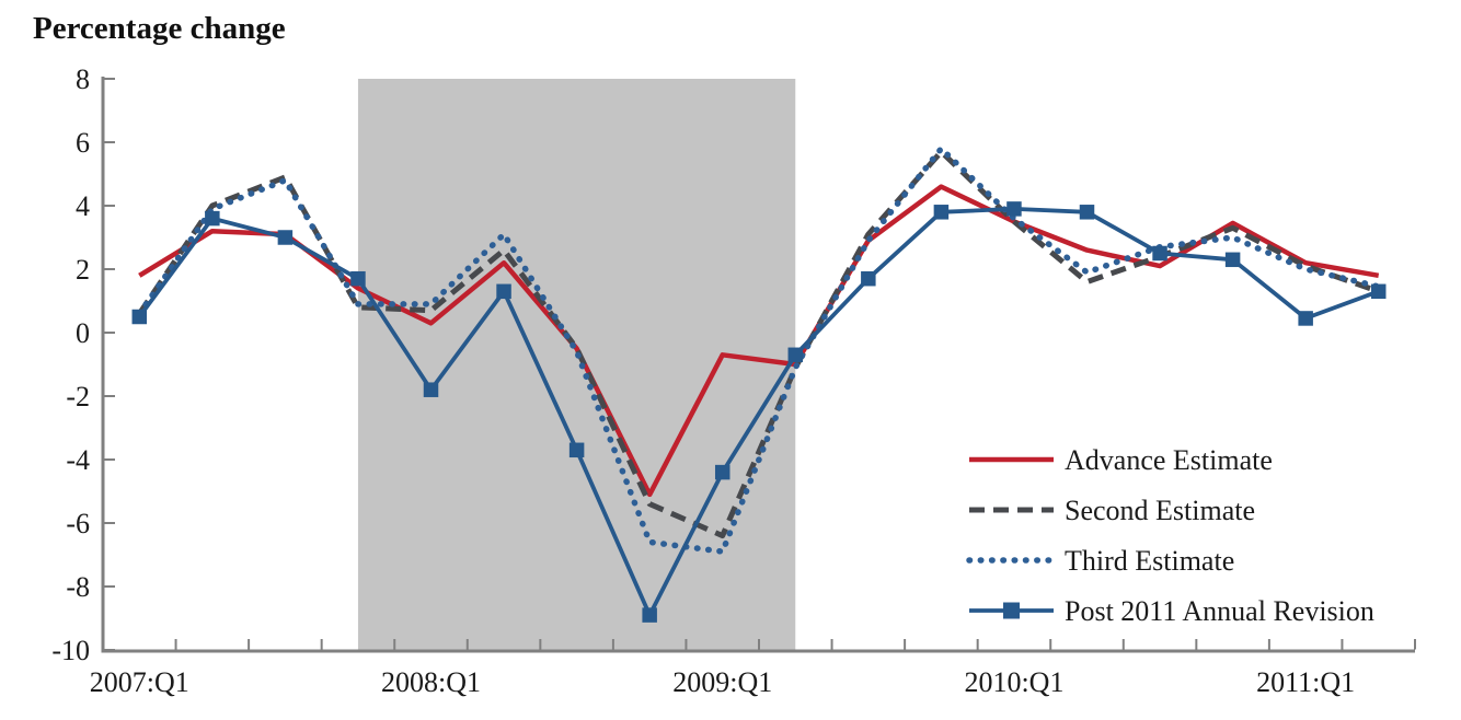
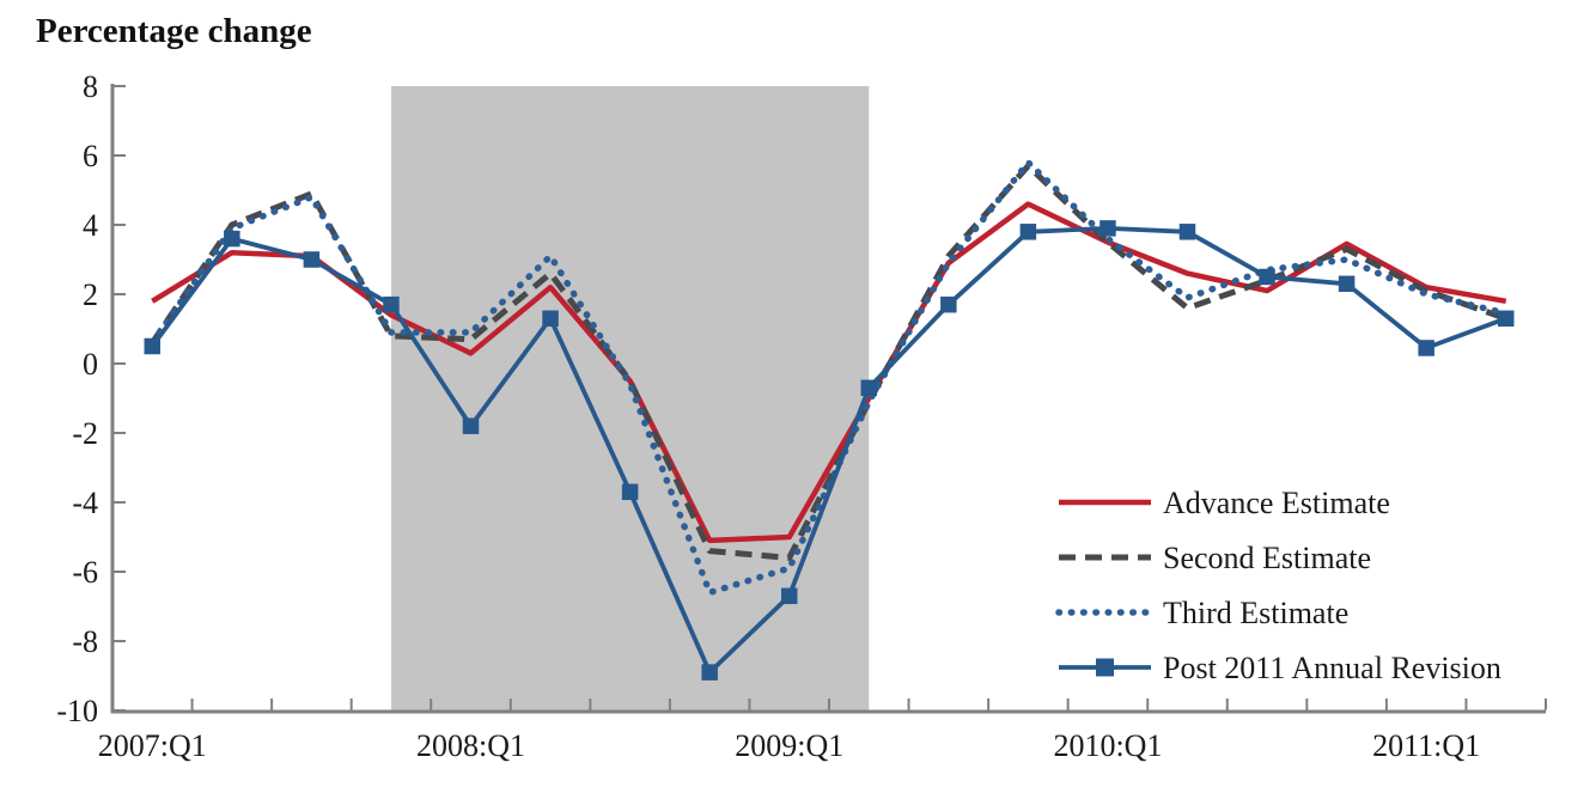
Advance Estimate/2009:Q1: -0.7 -> -5.0
Second Estimate/2009:Q1: -6.4 -> -5.6
Third Estimate/2009:Q1: -6.9 -> -5.9
Post 2011 Annual Revision/2009:Q1: -4.4 -> -6.7
